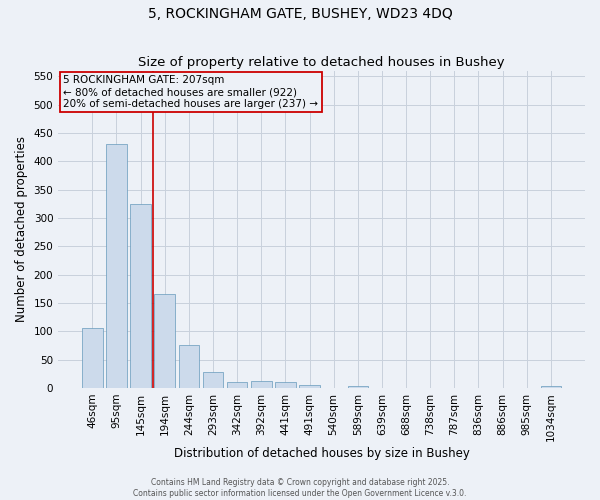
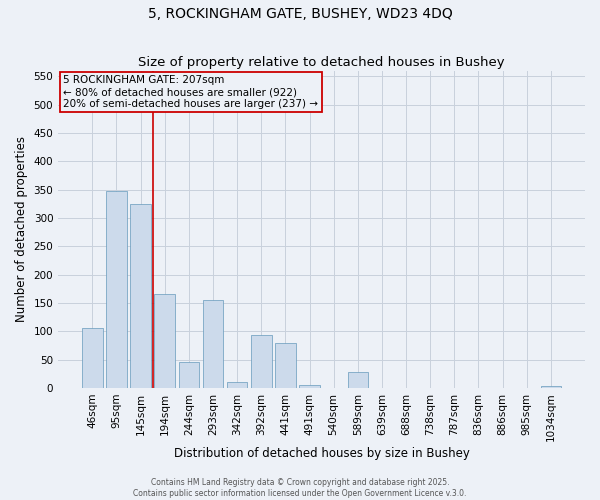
95sqm: 430 -> 348
244sqm: 75 -> 46
293sqm: 28 -> 156
392sqm: 12 -> 94
441sqm: 10 -> 80
589sqm: 4 -> 28
